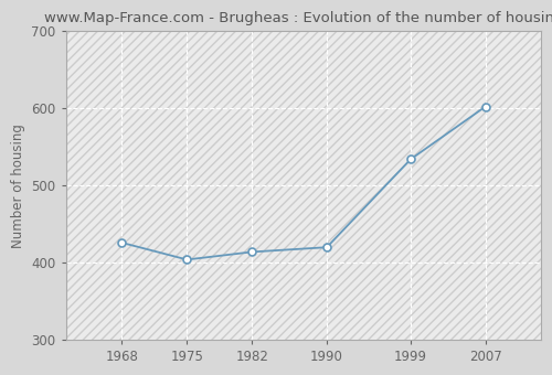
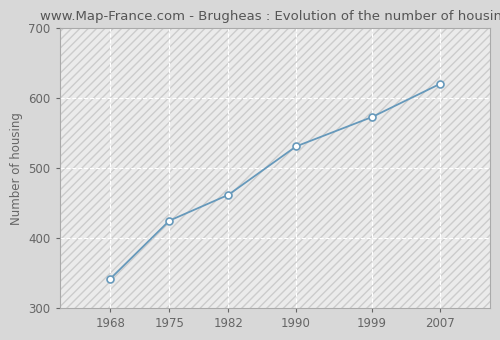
1968: 426 -> 342
1975: 404 -> 425
1982: 414 -> 462
1990: 420 -> 531
1999: 534 -> 573
2007: 602 -> 620
